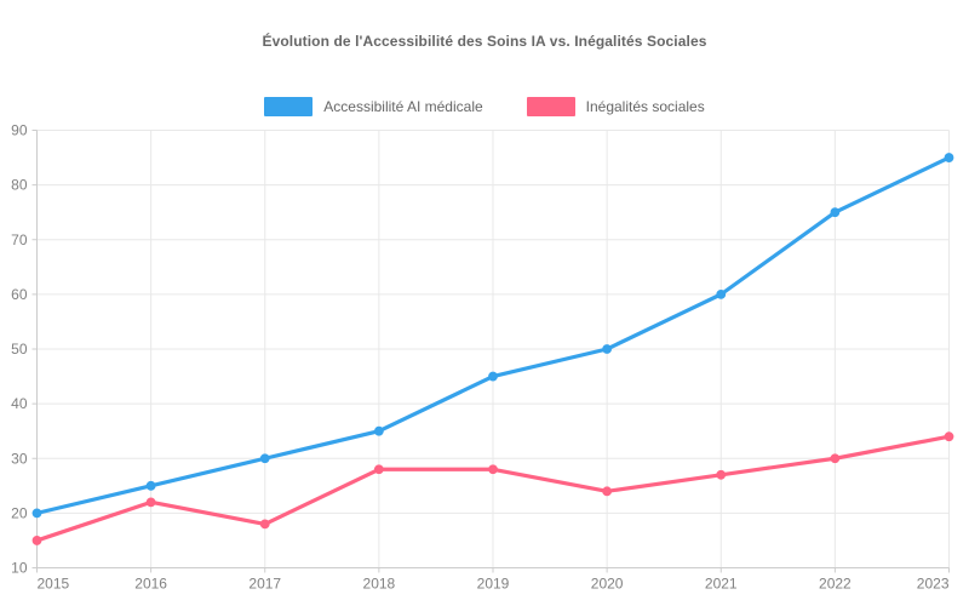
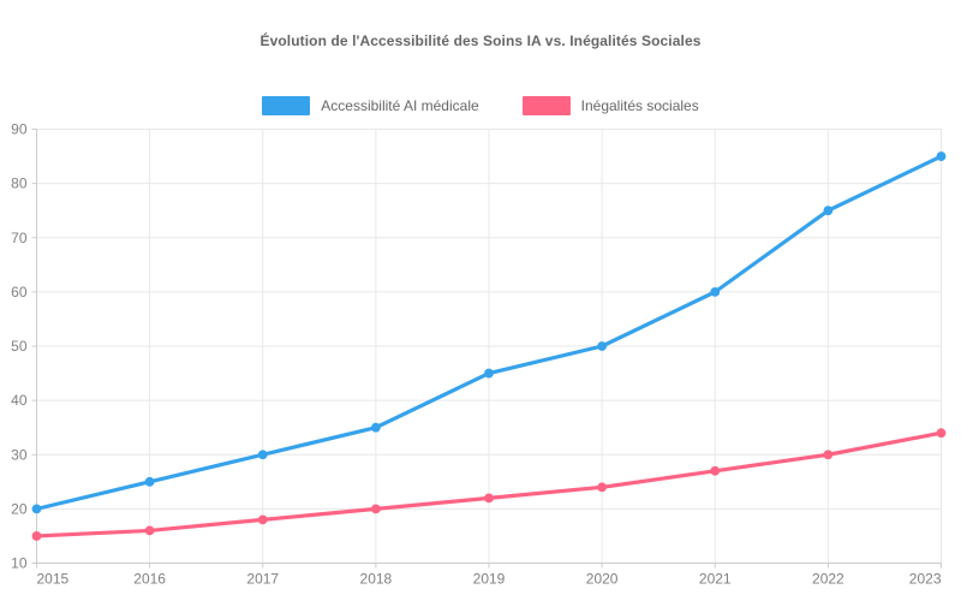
Inégalités sociales/2016: 22 -> 16
Inégalités sociales/2018: 28 -> 20
Inégalités sociales/2019: 28 -> 22
